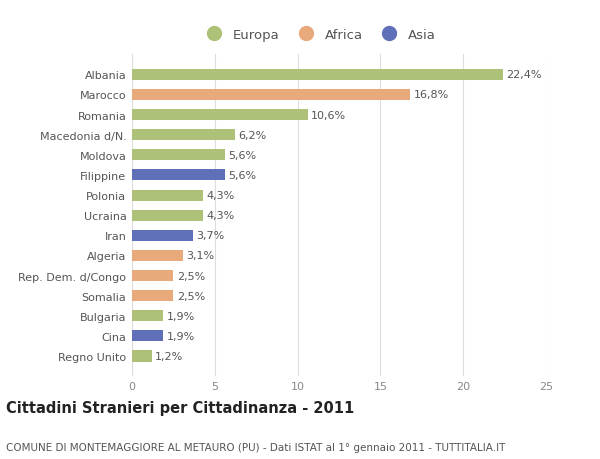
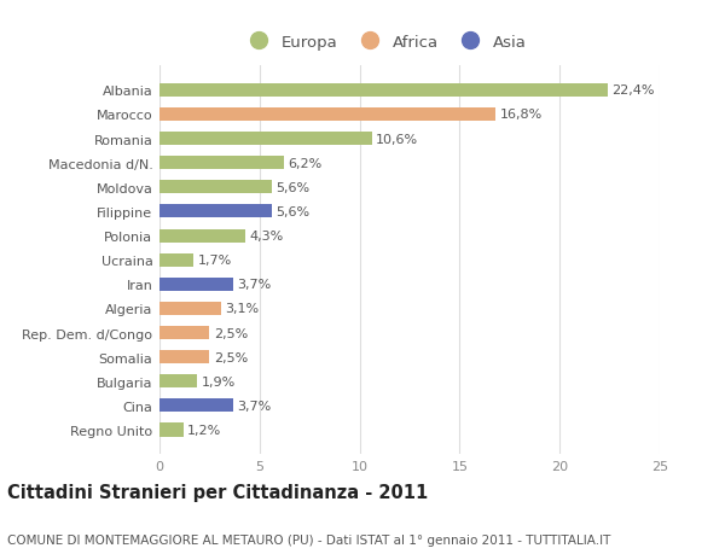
Ucraina: 4,3% -> 1,7%
Cina: 1,9% -> 3,7%
